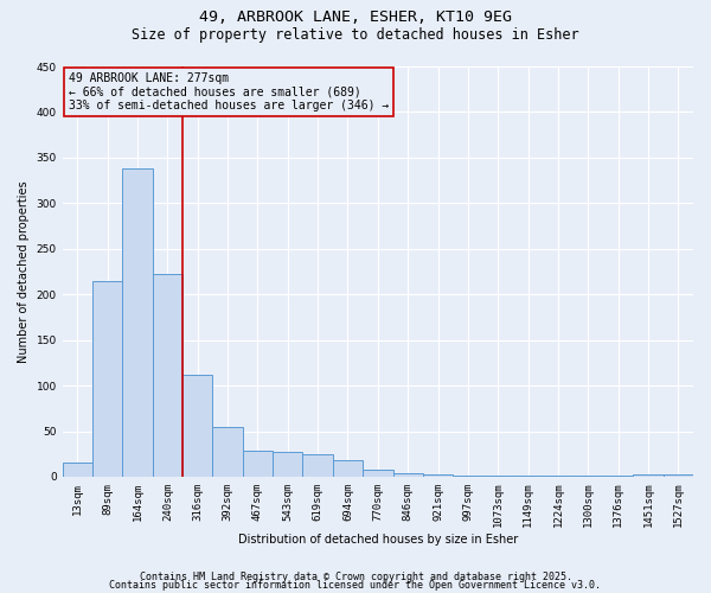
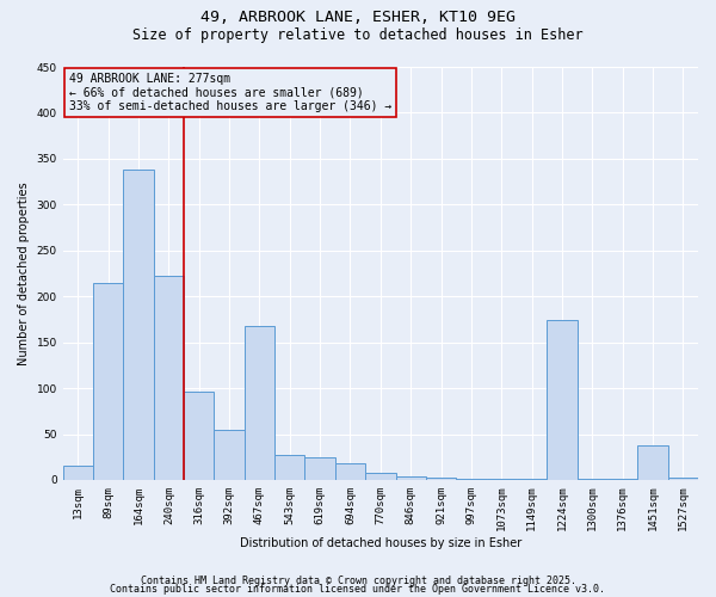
316sqm: 112 -> 96
467sqm: 28 -> 168
1224sqm: 1 -> 174
1451sqm: 2 -> 38
